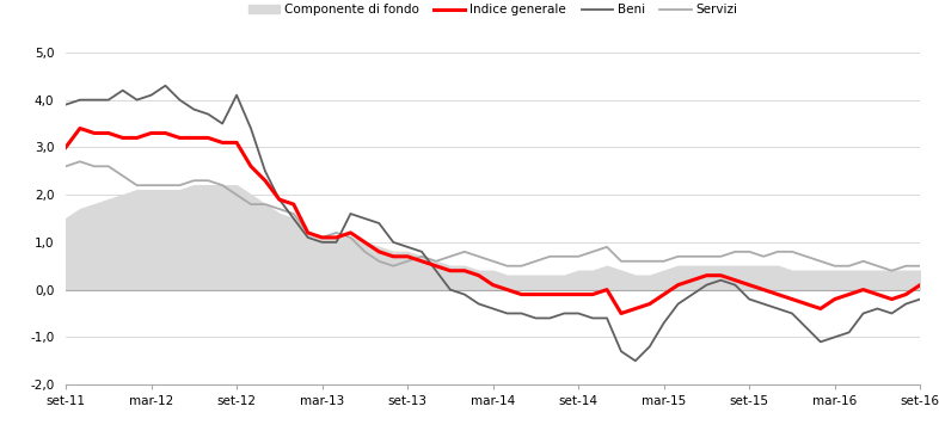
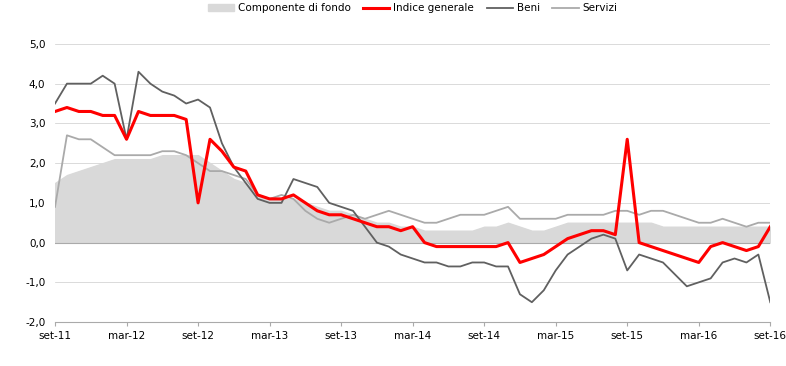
Indice generale/set-11: 3,0 -> 3,3
Beni/set-11: 3,9 -> 3,5
Servizi/set-11: 2,6 -> 0,9
Indice generale/mar-12: 3,3 -> 2,6
Beni/mar-12: 4,1 -> 2,6
Indice generale/set-12: 3,1 -> 1,0
Beni/set-12: 4,1 -> 3,6
Indice generale/mar-14: 0,1 -> 0,4
Indice generale/set-15: 0,1 -> 2,6
Beni/set-15: -0,2 -> -0,7
Indice generale/mar-16: -0,2 -> -0,5
Indice generale/set-16: 0,1 -> 0,4
Beni/set-16: -0,2 -> -1,5
